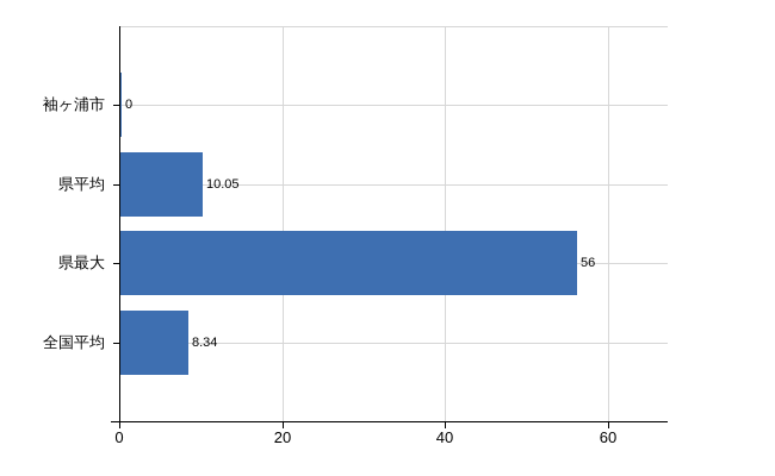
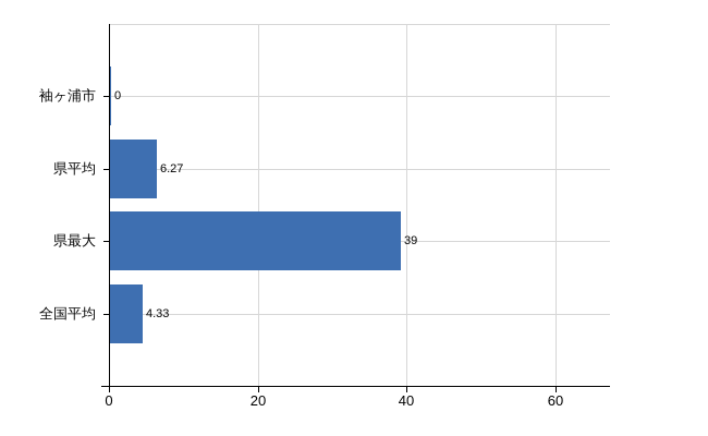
県平均: 10.05 -> 6.27
県最大: 56 -> 39
全国平均: 8.34 -> 4.33
